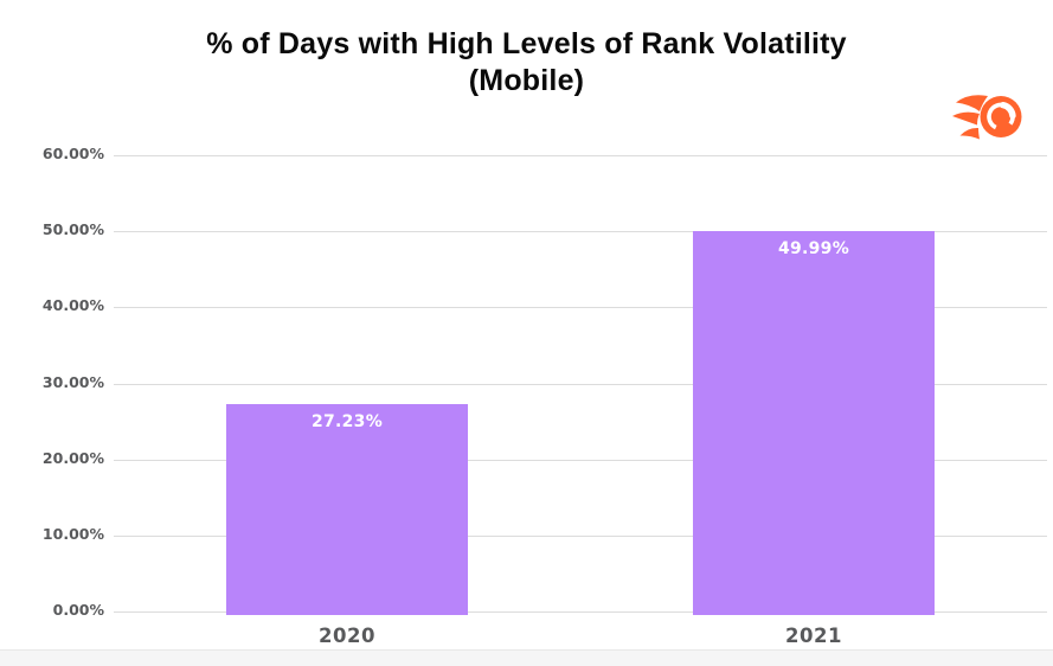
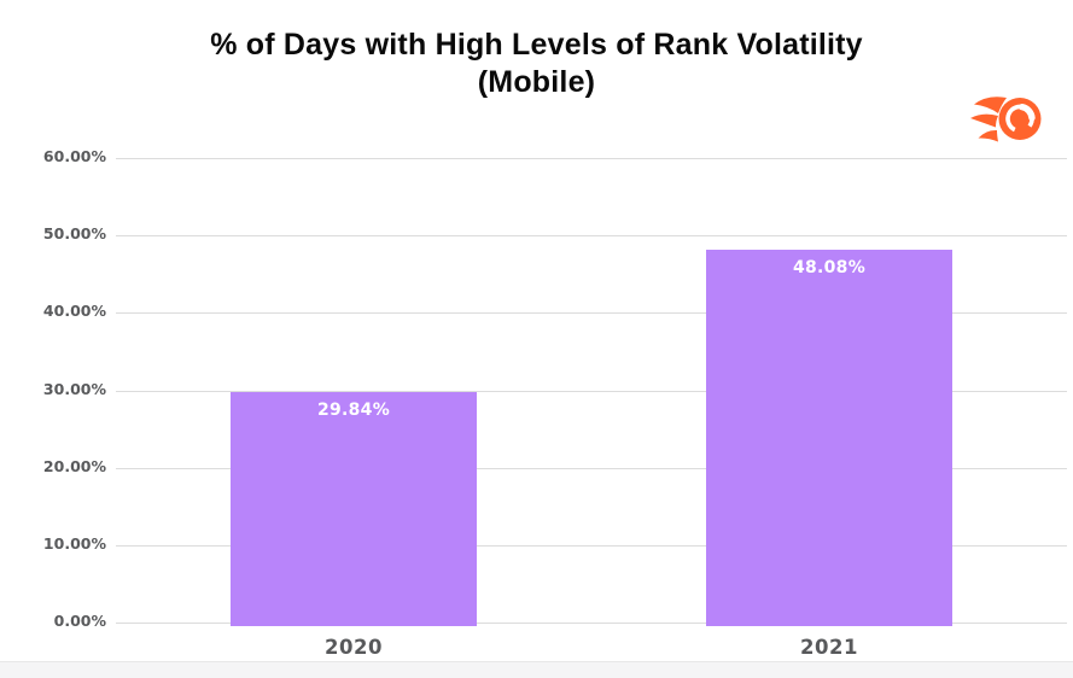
2020: 27.23% -> 29.84%
2021: 49.99% -> 48.08%
